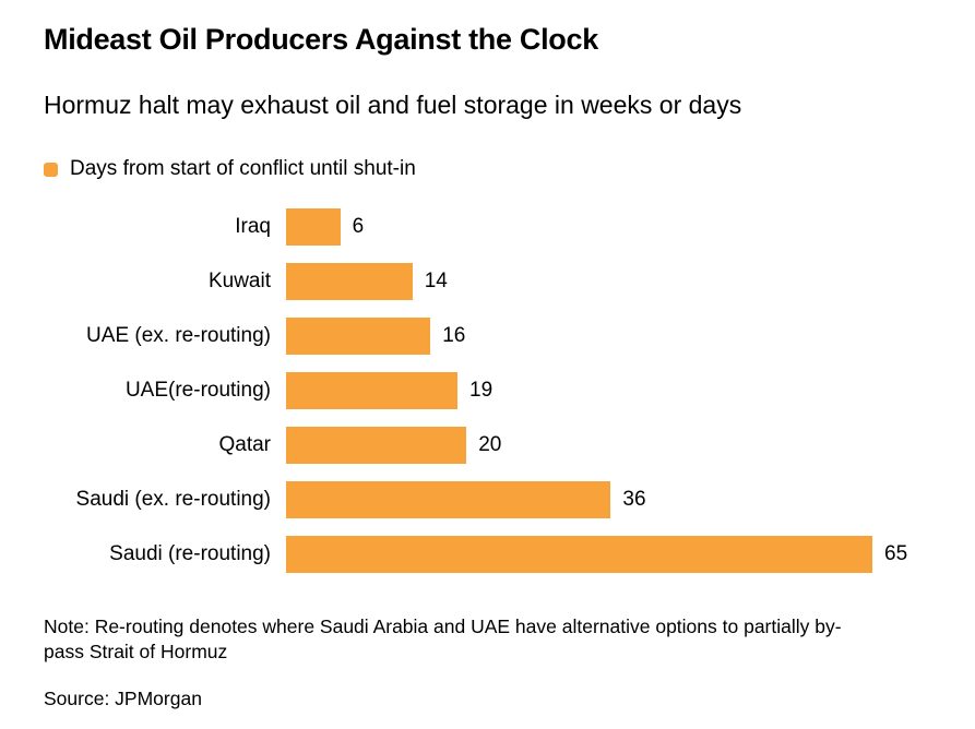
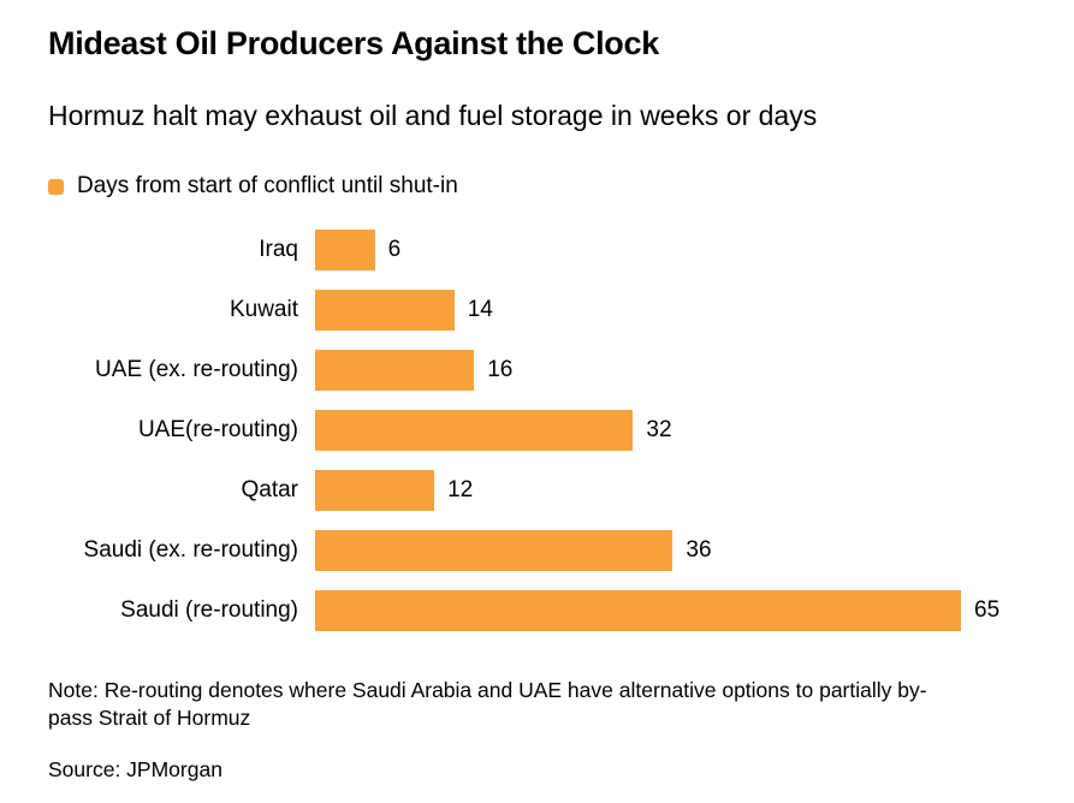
UAE(re-routing): 19 -> 32
Qatar: 20 -> 12
